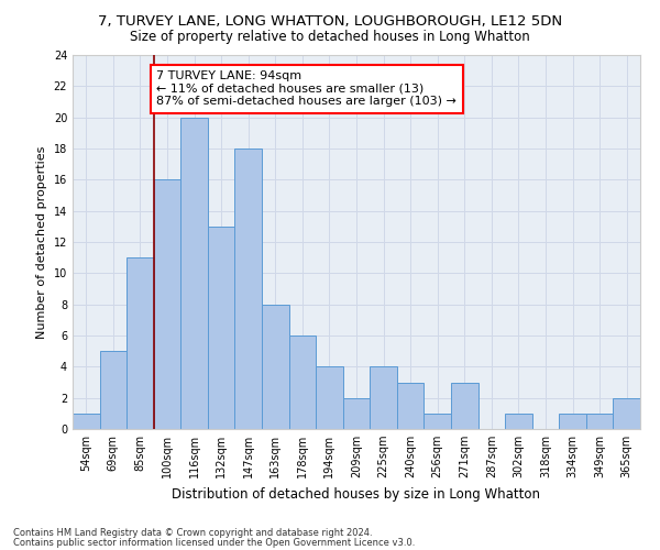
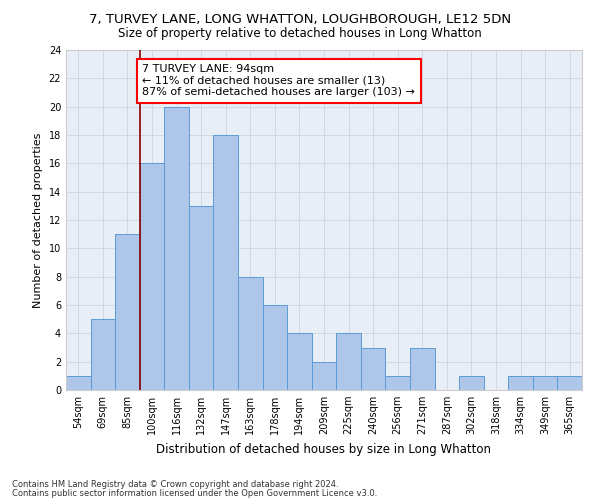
365sqm: 2 -> 1
